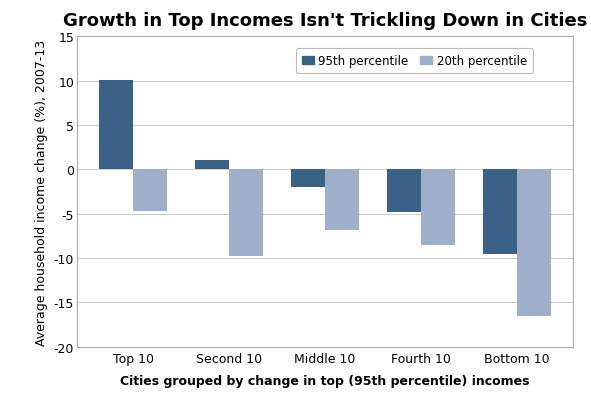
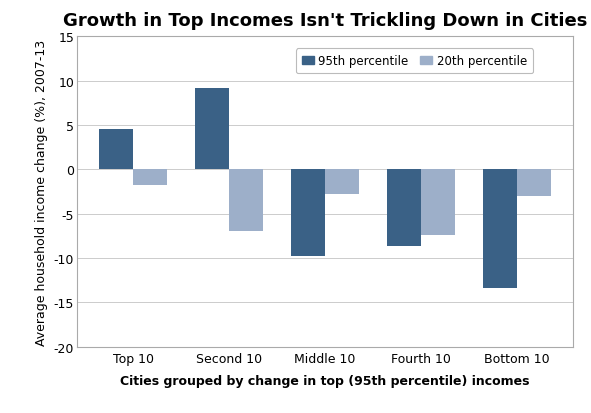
95th percentile/Top 10: 10.1 -> 4.6
20th percentile/Top 10: -4.7 -> -1.8
95th percentile/Second 10: 1.0 -> 9.2
20th percentile/Second 10: -9.8 -> -7.0
95th percentile/Middle 10: -2.0 -> -9.8
20th percentile/Middle 10: -6.8 -> -2.8
95th percentile/Fourth 10: -4.8 -> -8.6
20th percentile/Fourth 10: -8.5 -> -7.4
95th percentile/Bottom 10: -9.5 -> -13.4
20th percentile/Bottom 10: -16.5 -> -3.0
